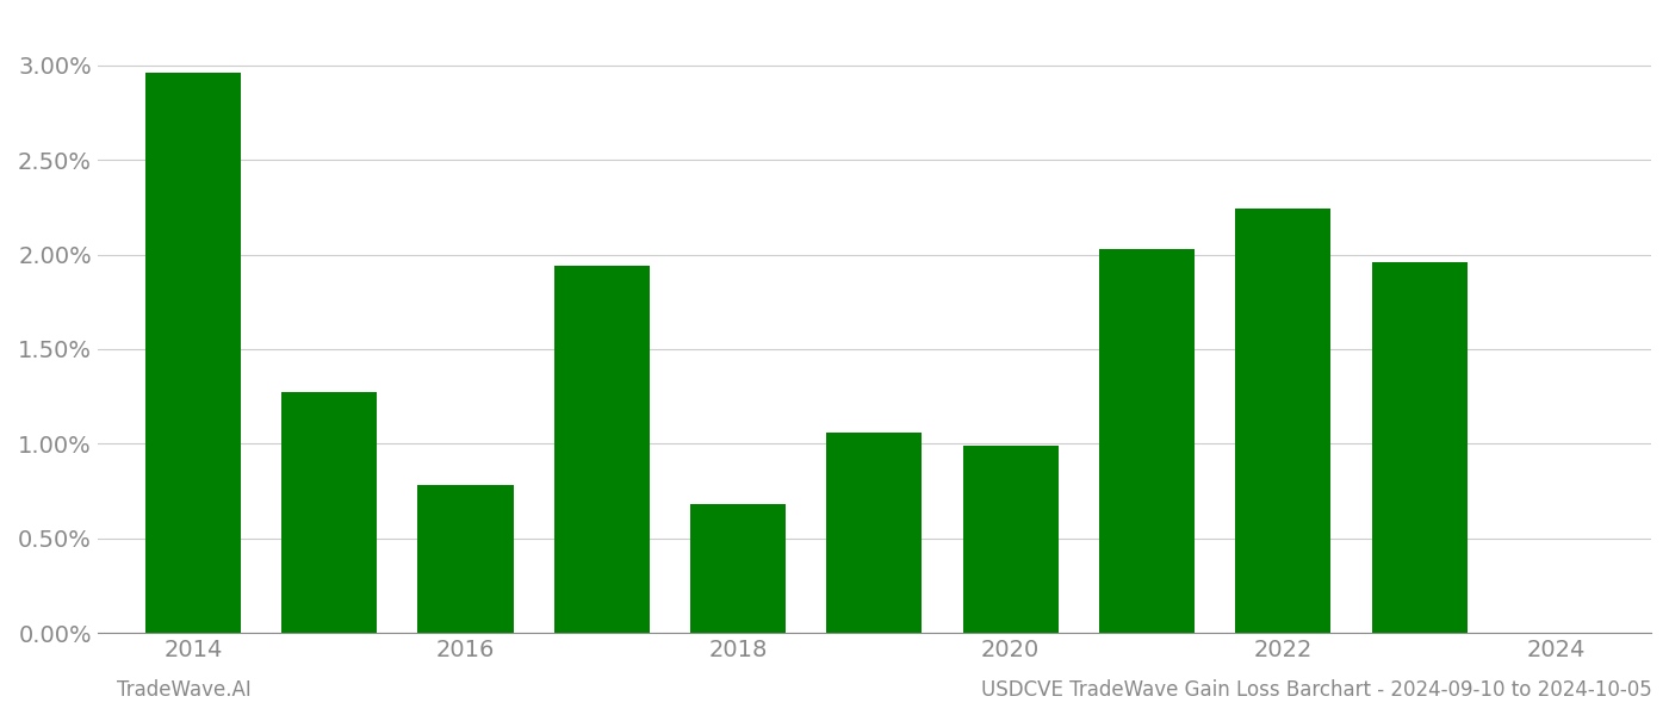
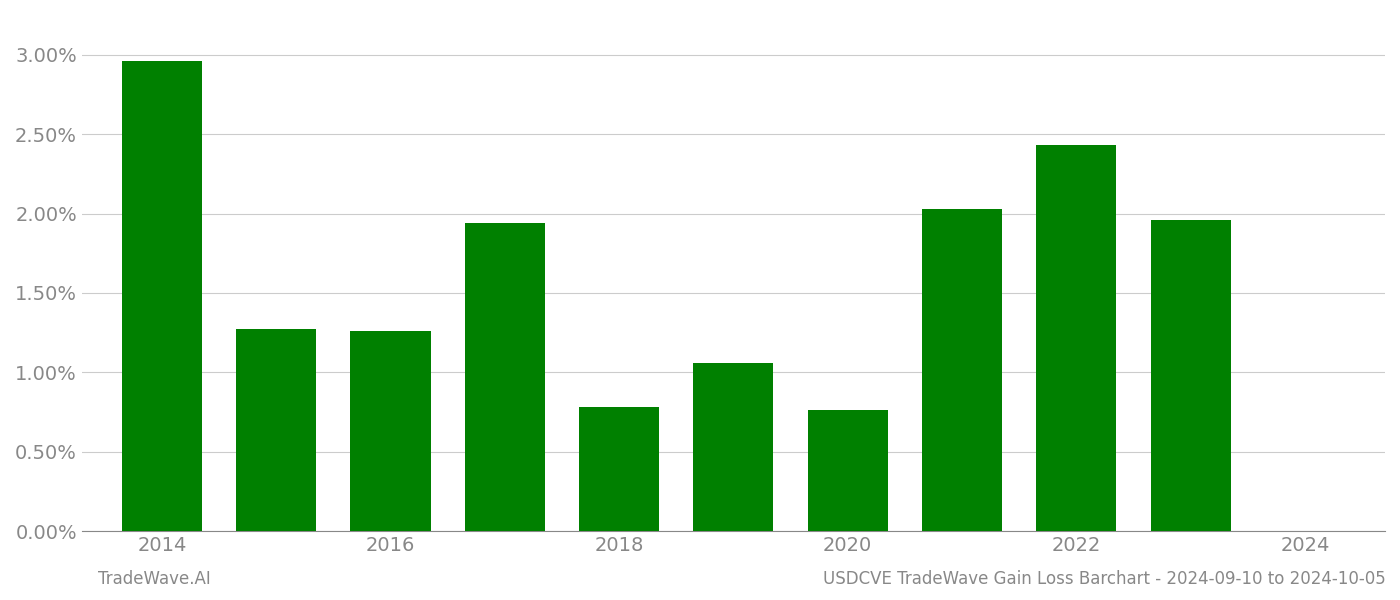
2016: 0.78% -> 1.26%
2018: 0.68% -> 0.78%
2020: 0.99% -> 0.76%
2022: 2.24% -> 2.43%
